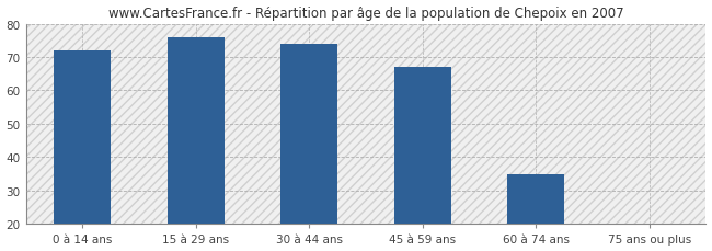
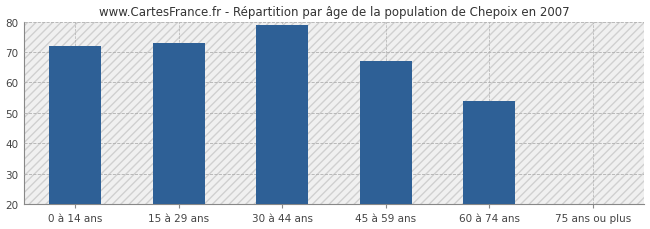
15 à 29 ans: 76 -> 73
30 à 44 ans: 74 -> 79
60 à 74 ans: 35 -> 54
